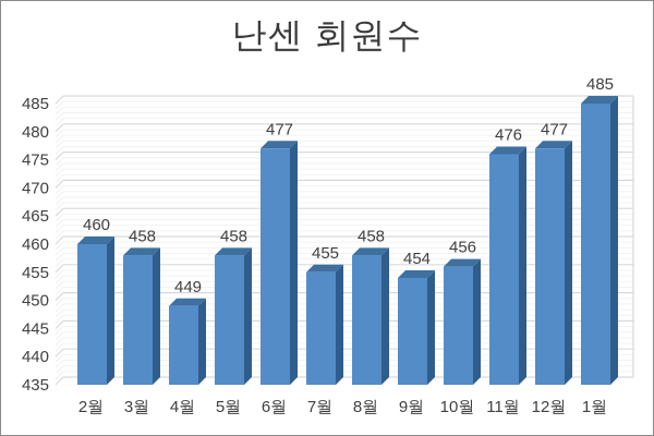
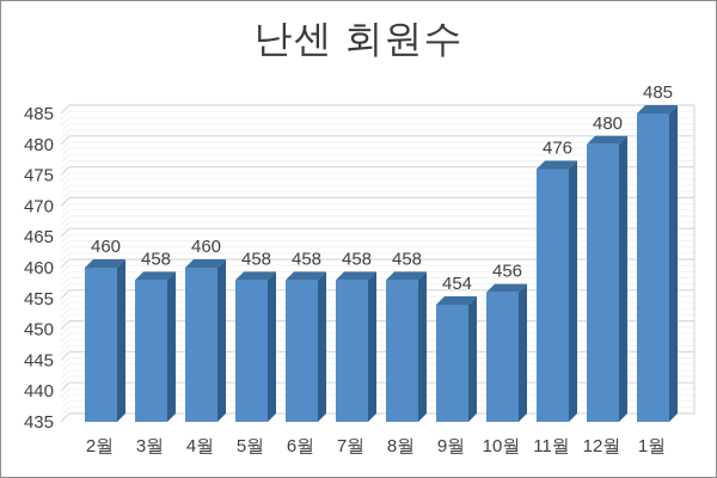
4월: 449 -> 460
6월: 477 -> 458
7월: 455 -> 458
12월: 477 -> 480
